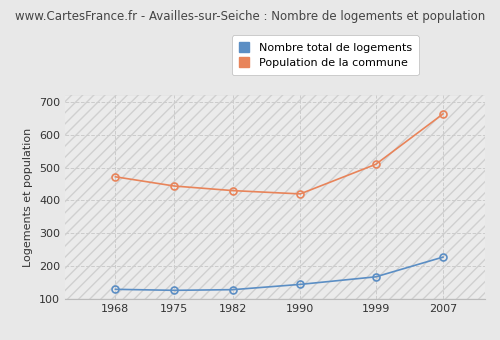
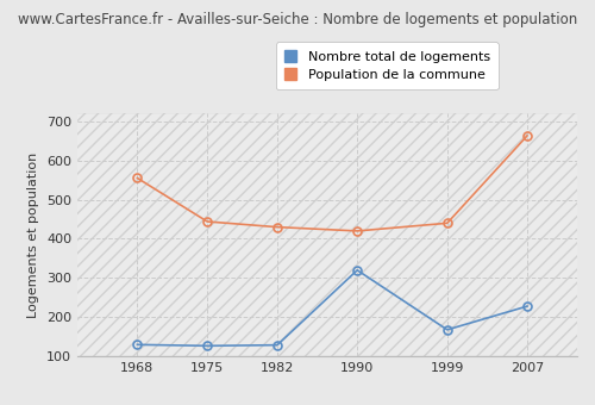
Population de la commune/1968: 472 -> 555
Nombre total de logements/1990: 145 -> 320
Population de la commune/1999: 510 -> 440
